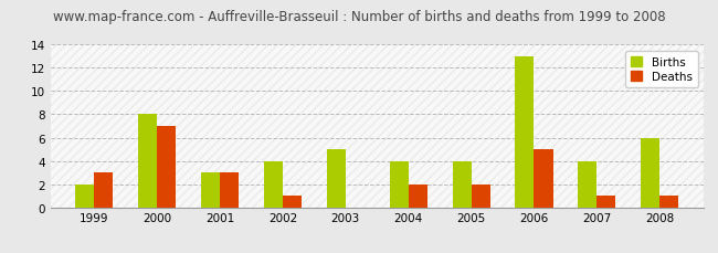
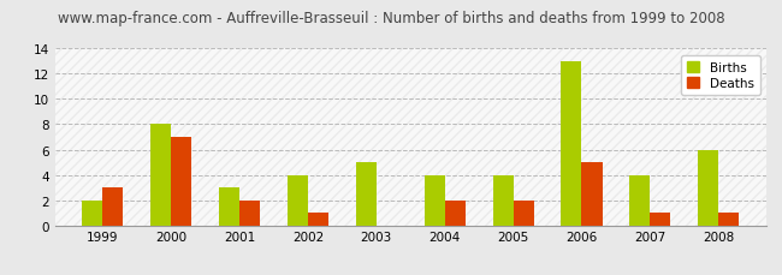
Deaths/2001: 3 -> 2
